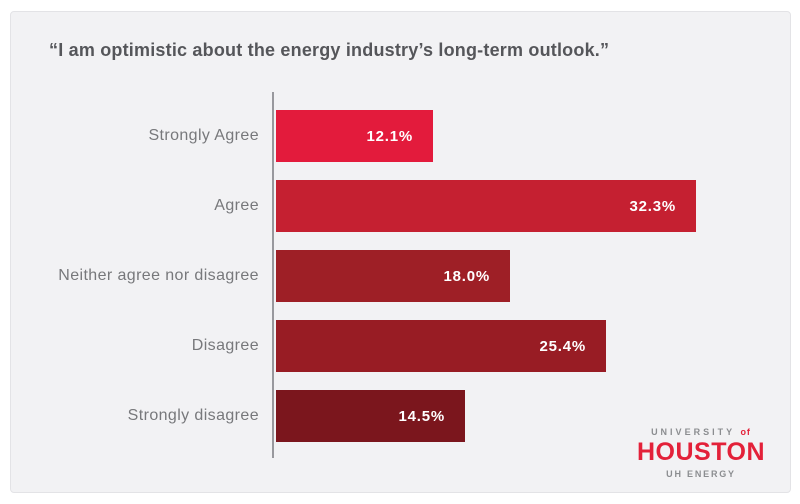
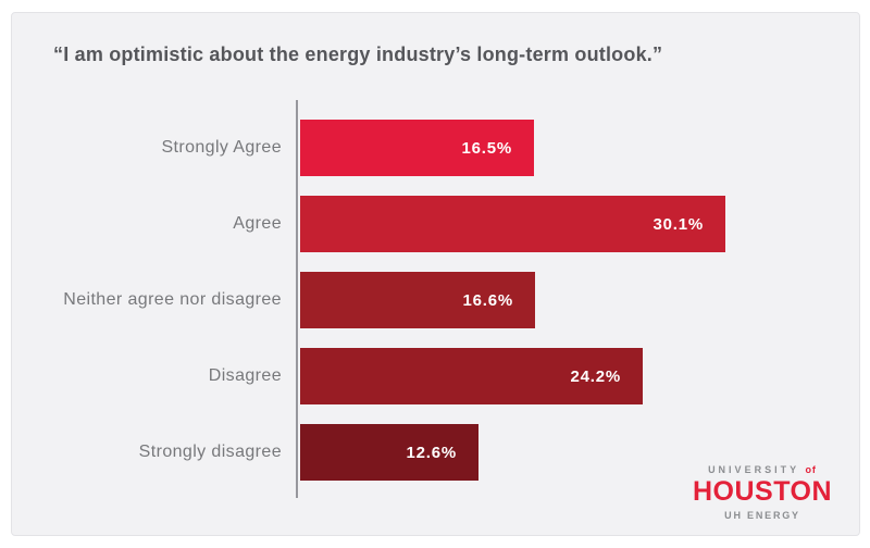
Strongly Agree: 12.1% -> 16.5%
Agree: 32.3% -> 30.1%
Neither agree nor disagree: 18.0% -> 16.6%
Disagree: 25.4% -> 24.2%
Strongly disagree: 14.5% -> 12.6%
